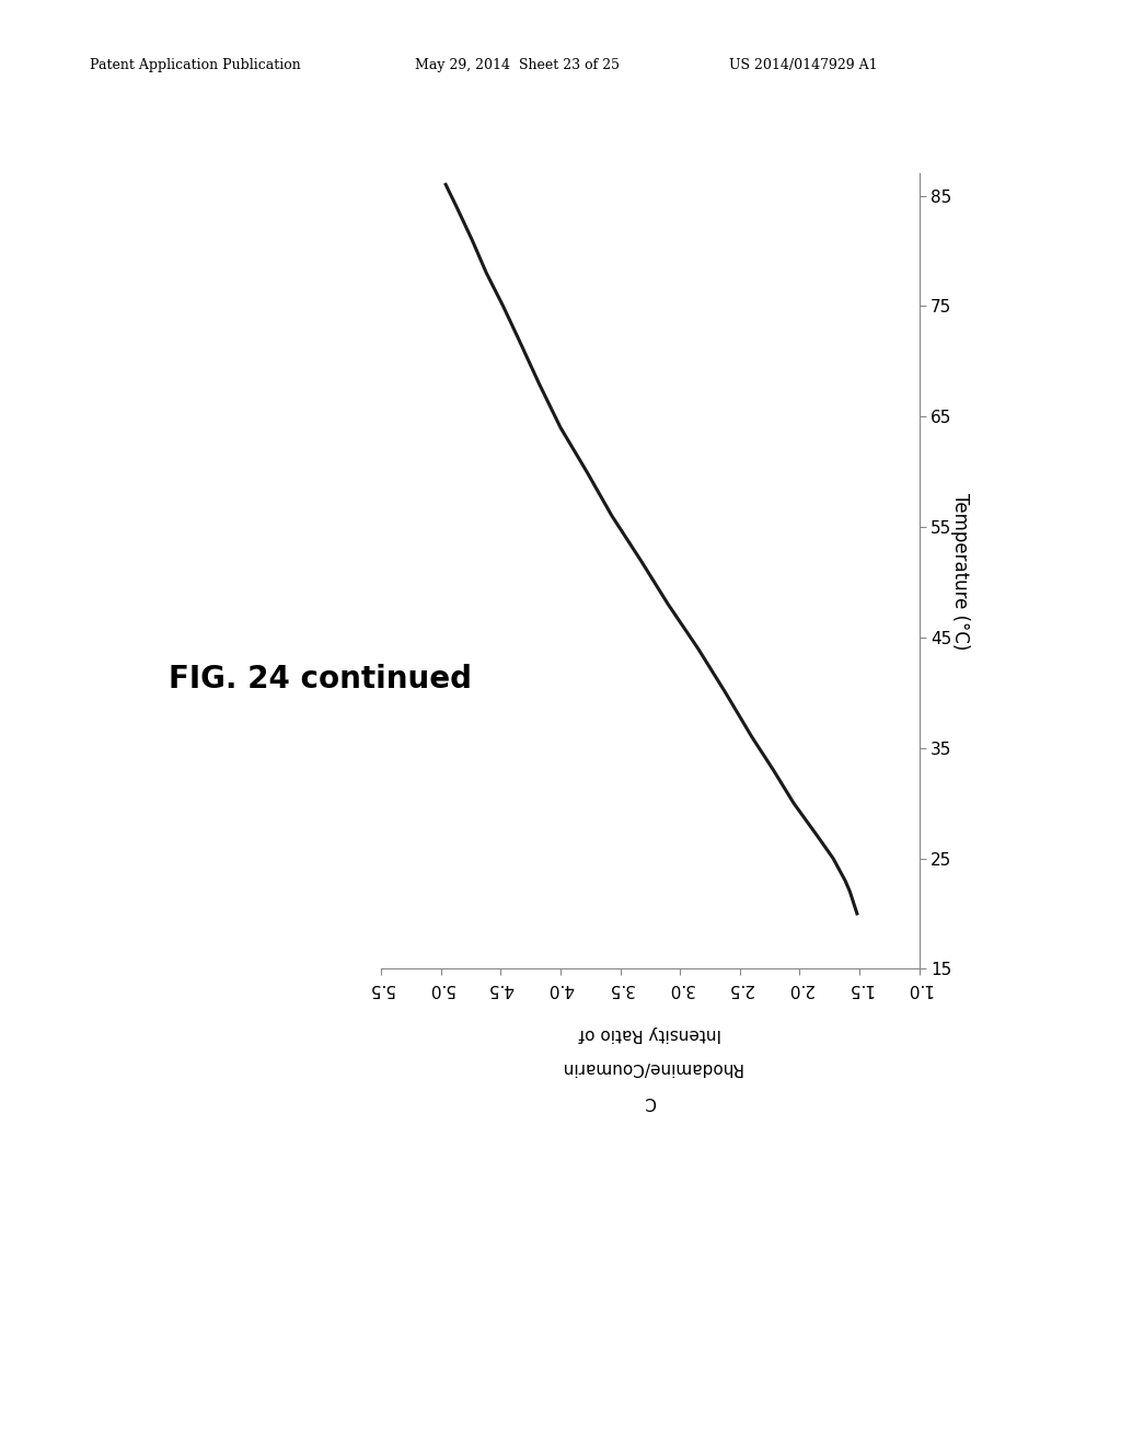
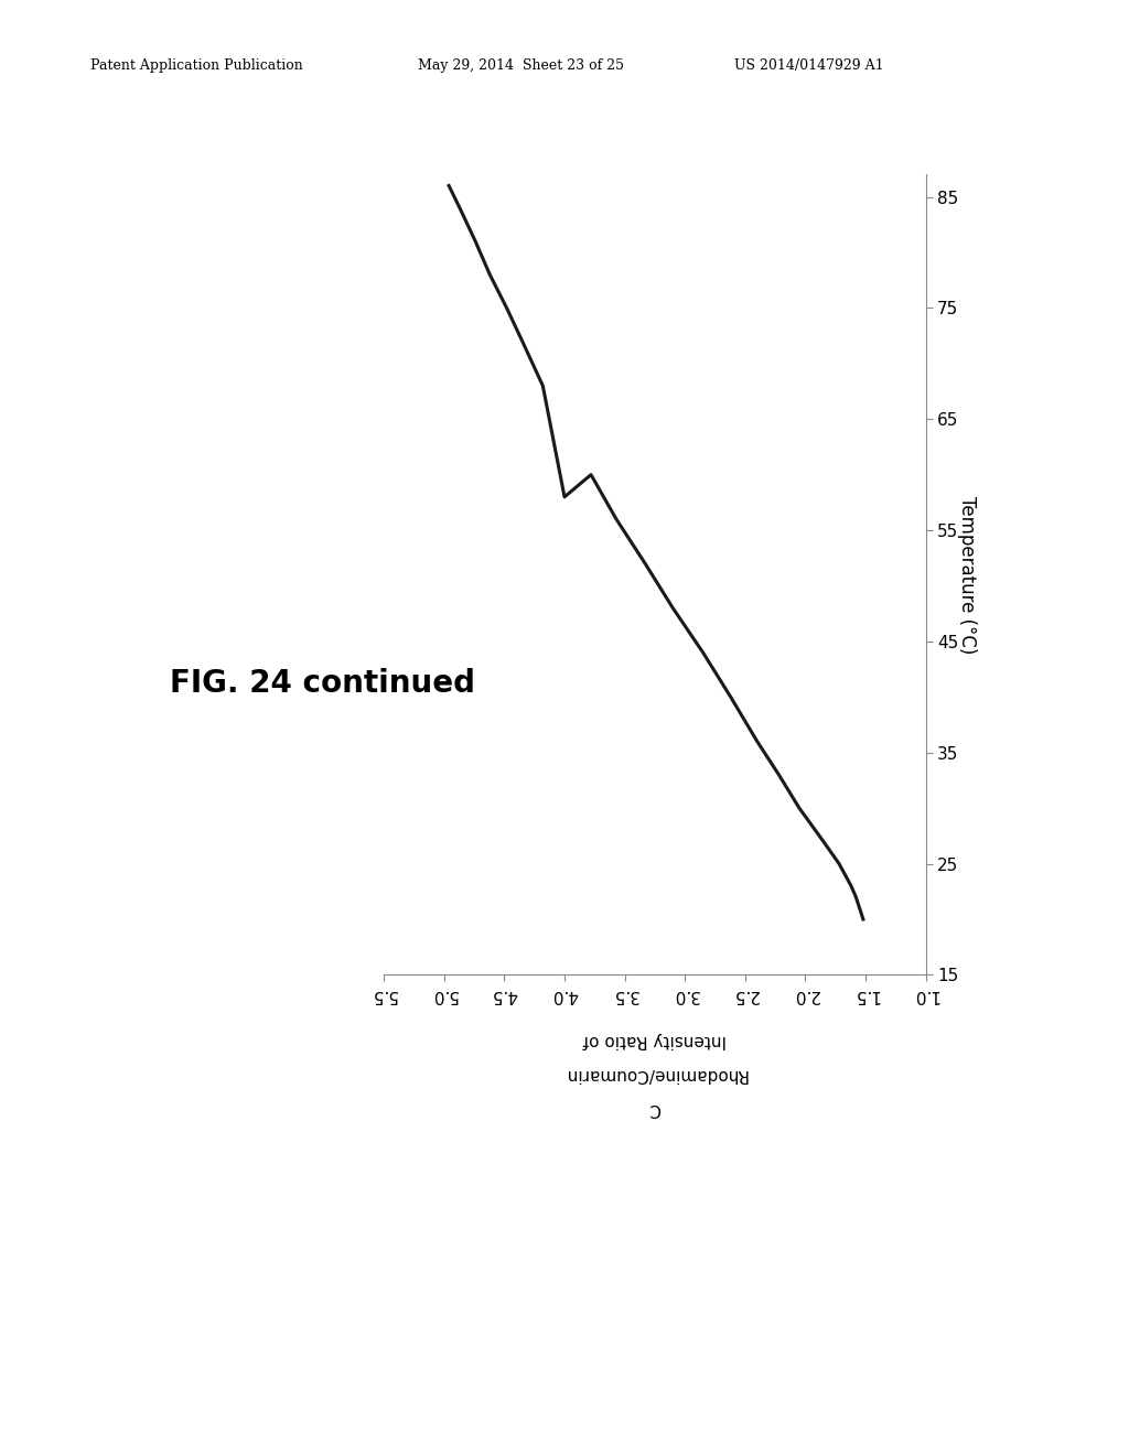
4.0: 64 -> 58
